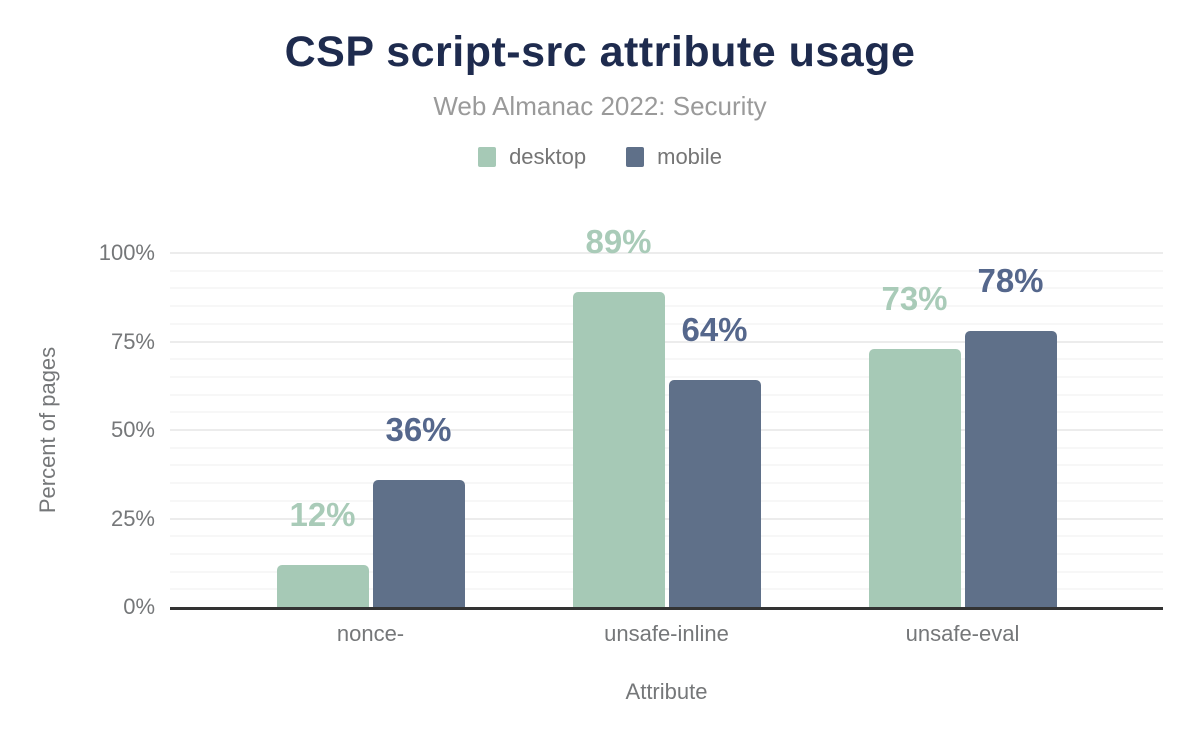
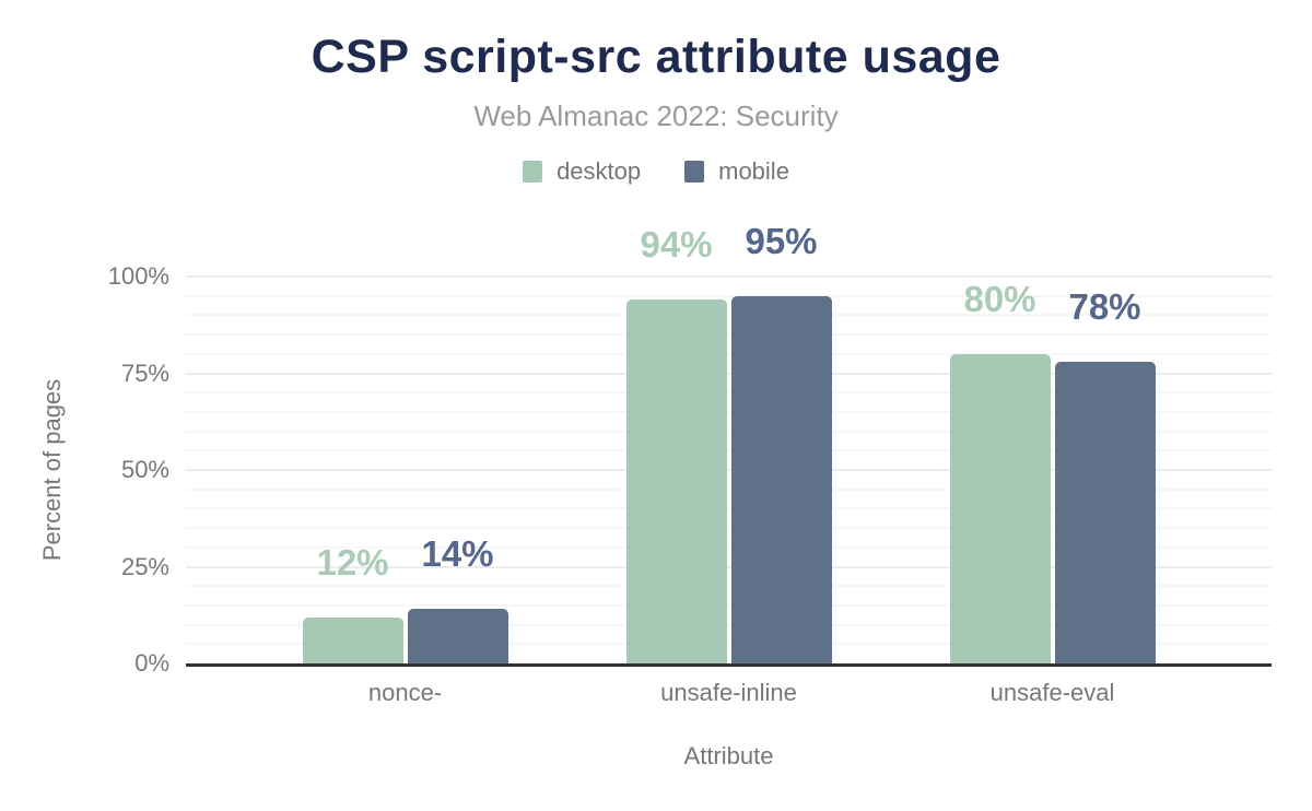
mobile/nonce-: 36% -> 14%
desktop/unsafe-inline: 89% -> 94%
mobile/unsafe-inline: 64% -> 95%
desktop/unsafe-eval: 73% -> 80%
